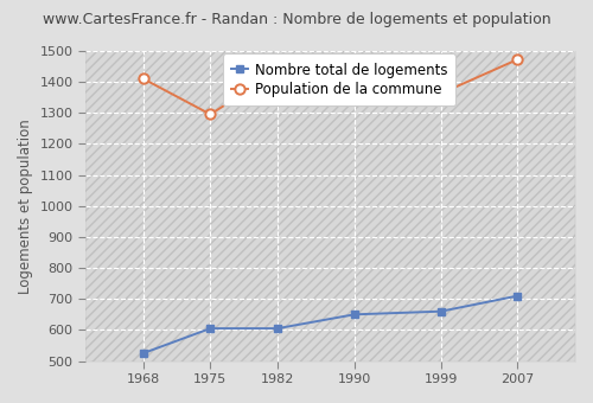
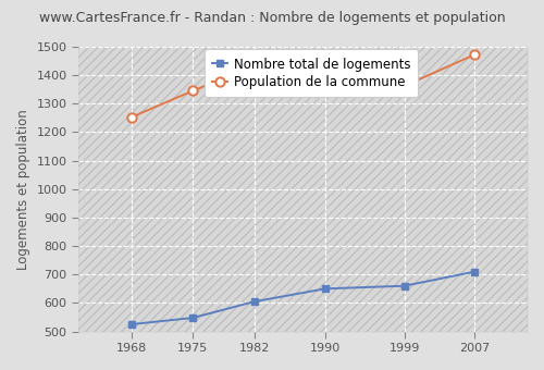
Population de la commune/1968: 1410 -> 1252
Nombre total de logements/1975: 605 -> 548
Population de la commune/1975: 1295 -> 1345
